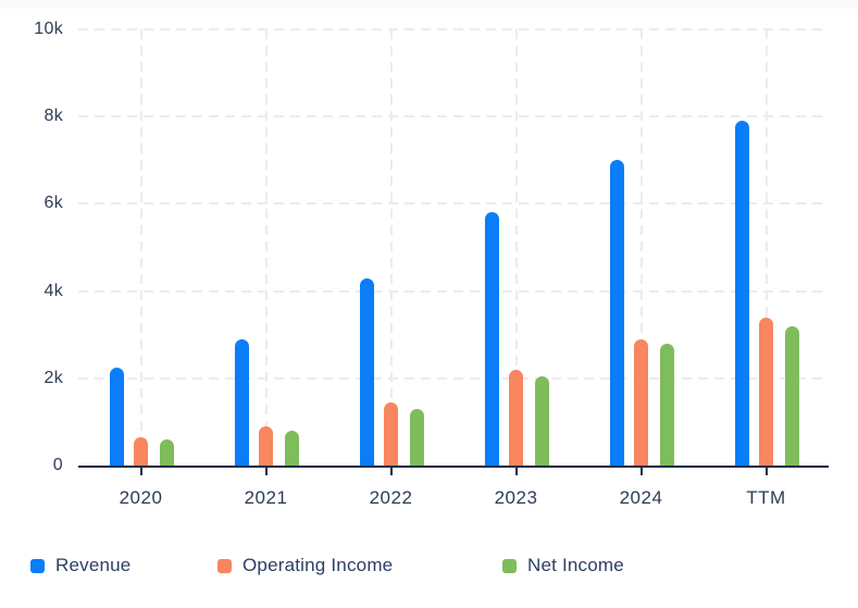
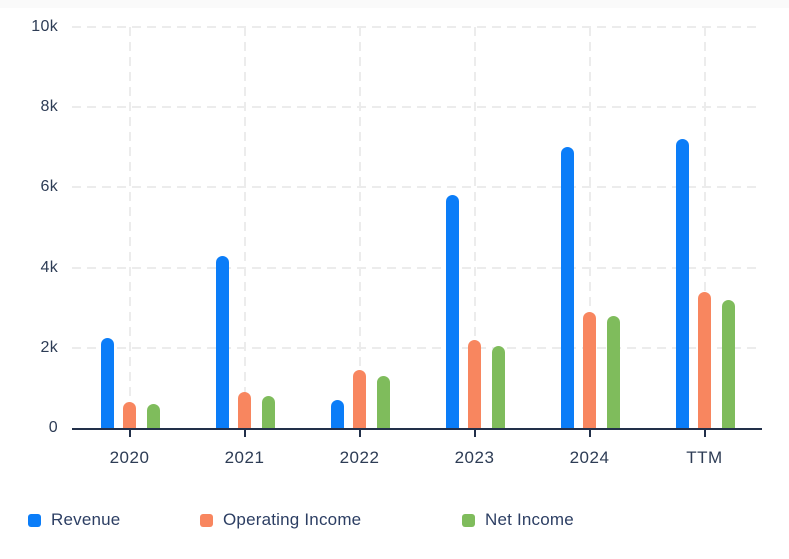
Revenue/2021: 2.9k -> 4.3k
Revenue/2022: 4.3k -> 0.7k
Revenue/TTM: 7.9k -> 7.2k
